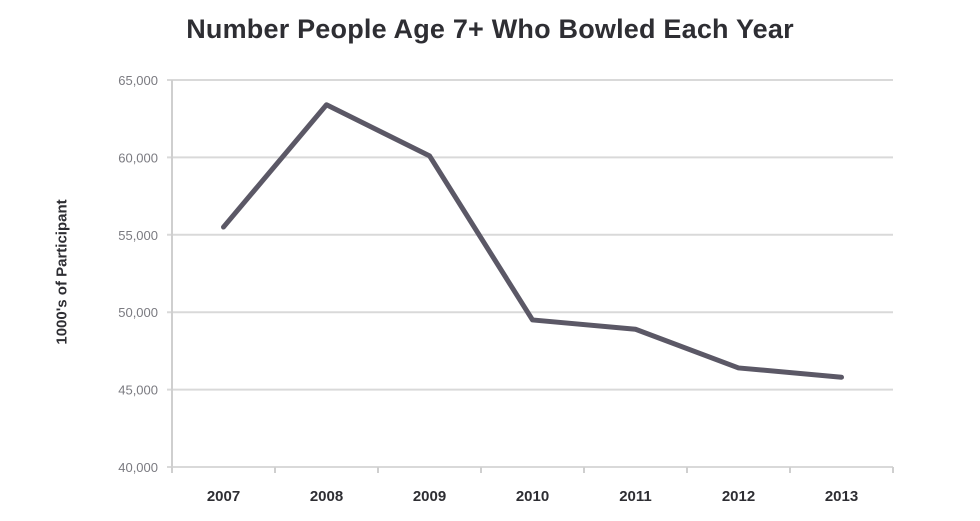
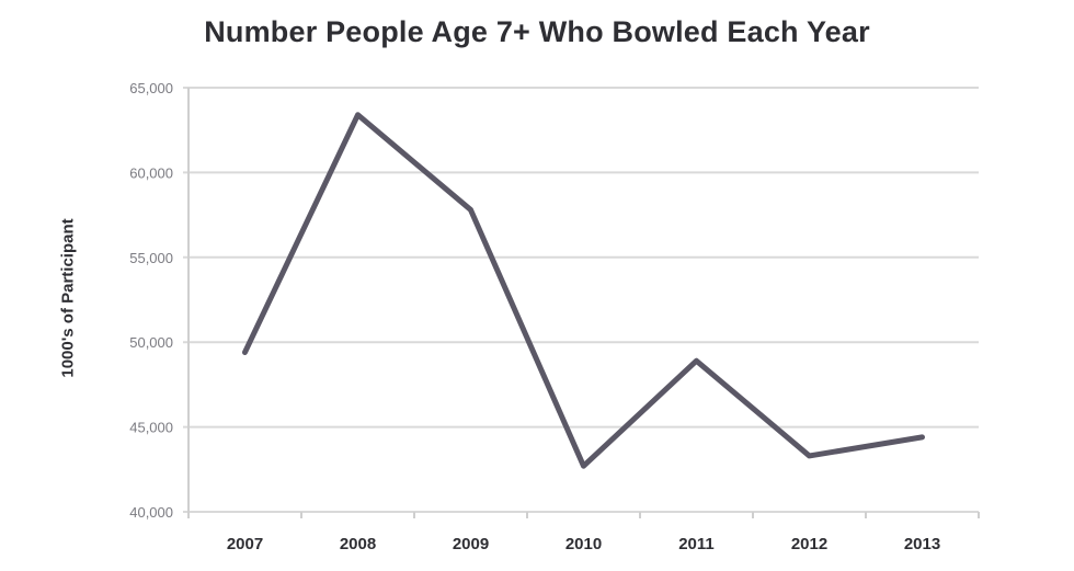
2007: 55500 -> 49400
2009: 60100 -> 57800
2010: 49500 -> 42700
2012: 46400 -> 43300
2013: 45800 -> 44400
